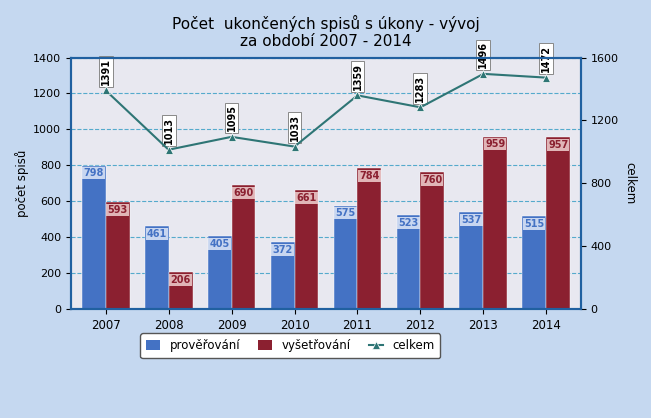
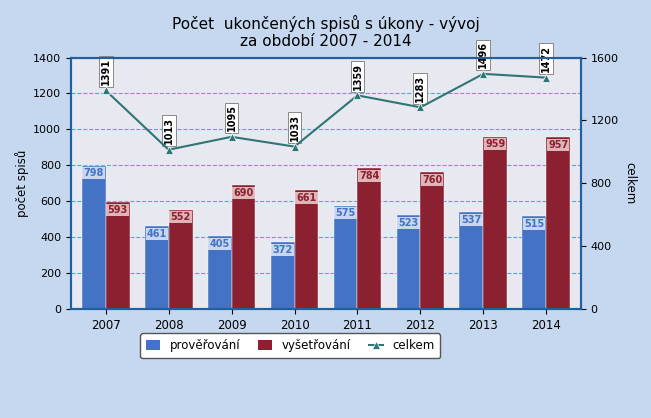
vyšetřování/2008: 206 -> 552
